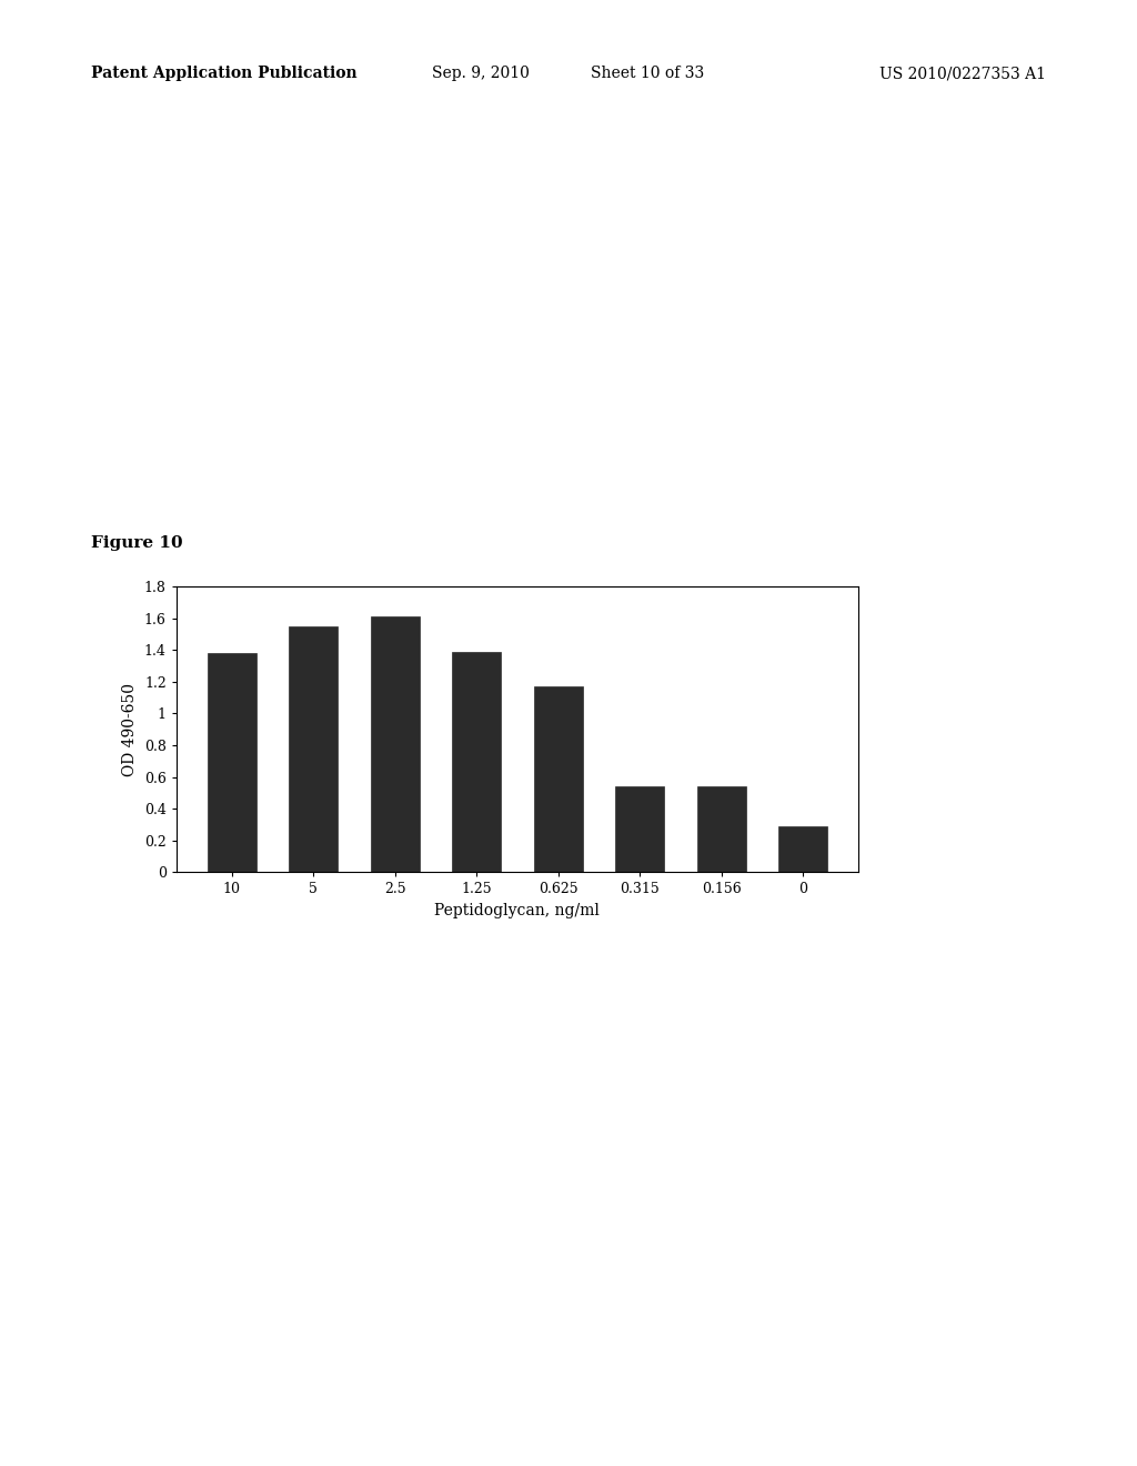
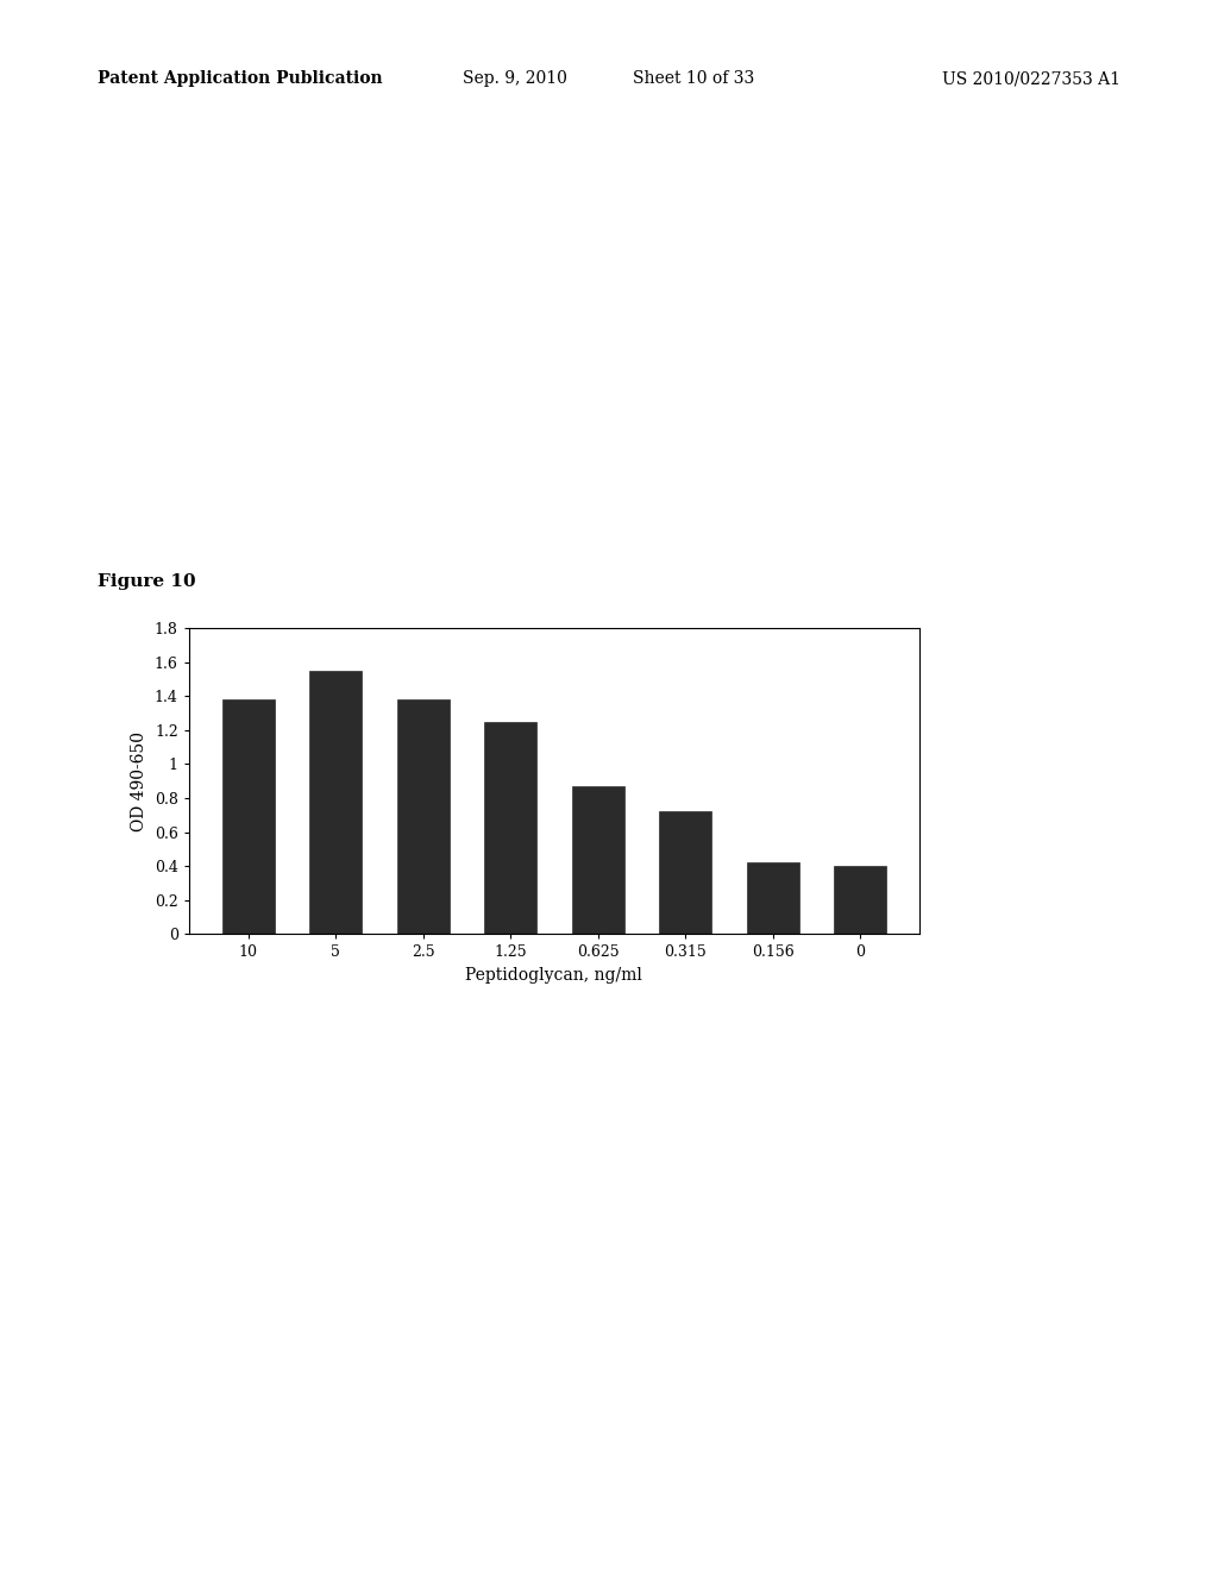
2.5: 1.61 -> 1.38
1.25: 1.39 -> 1.25
0.625: 1.17 -> 0.87
0.315: 0.54 -> 0.72
0.156: 0.54 -> 0.42
0: 0.29 -> 0.40
